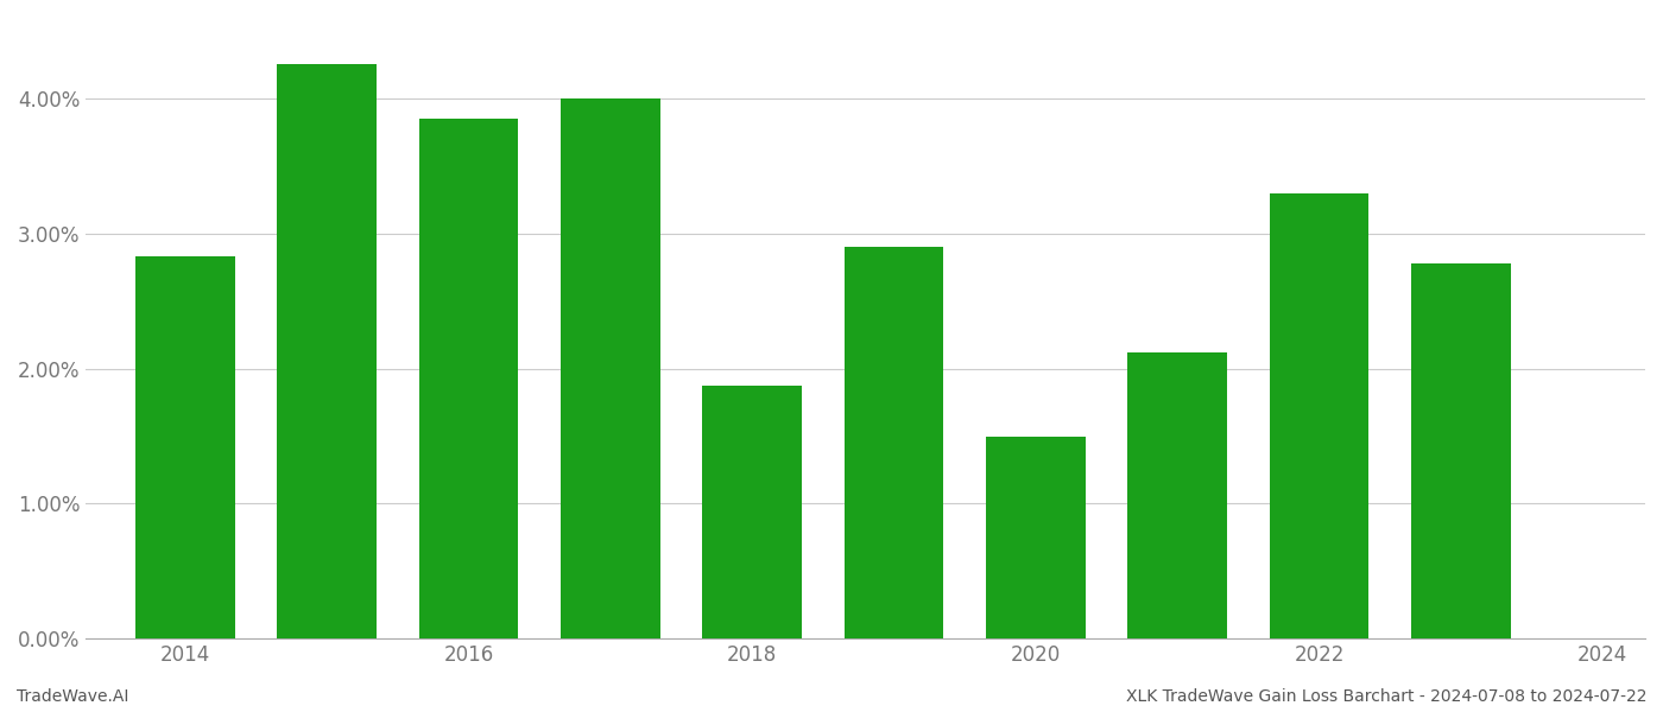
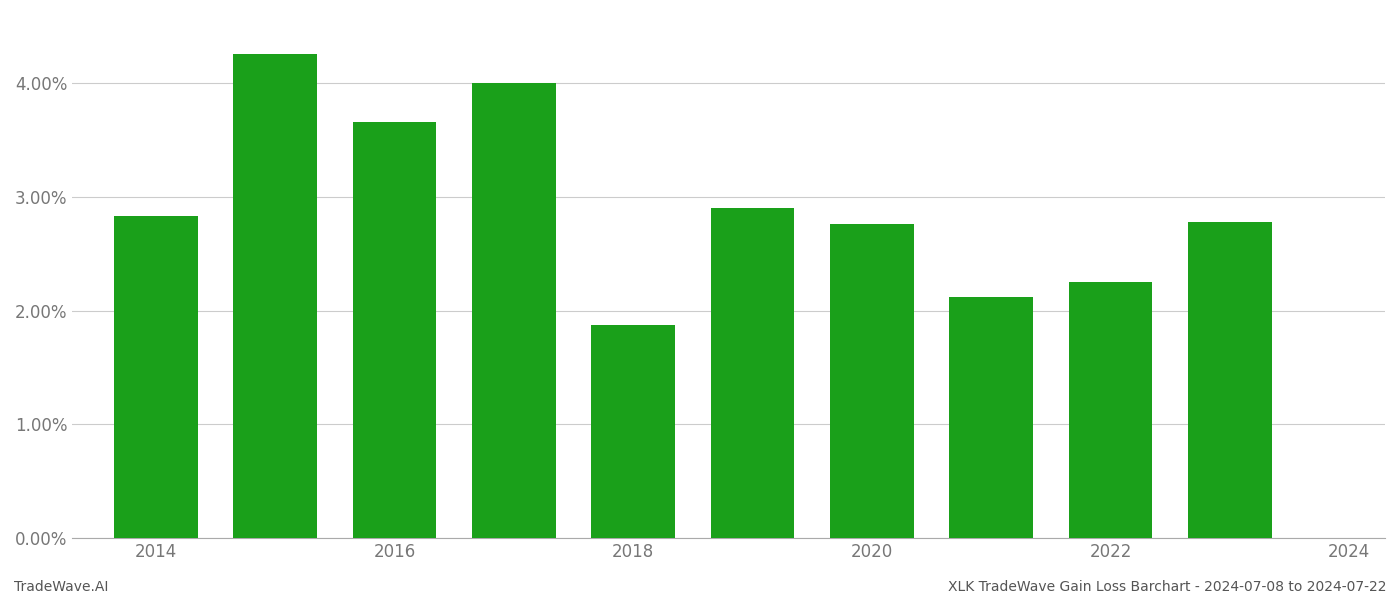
2016: 3.85% -> 3.66%
2020: 1.50% -> 2.76%
2022: 3.30% -> 2.25%
